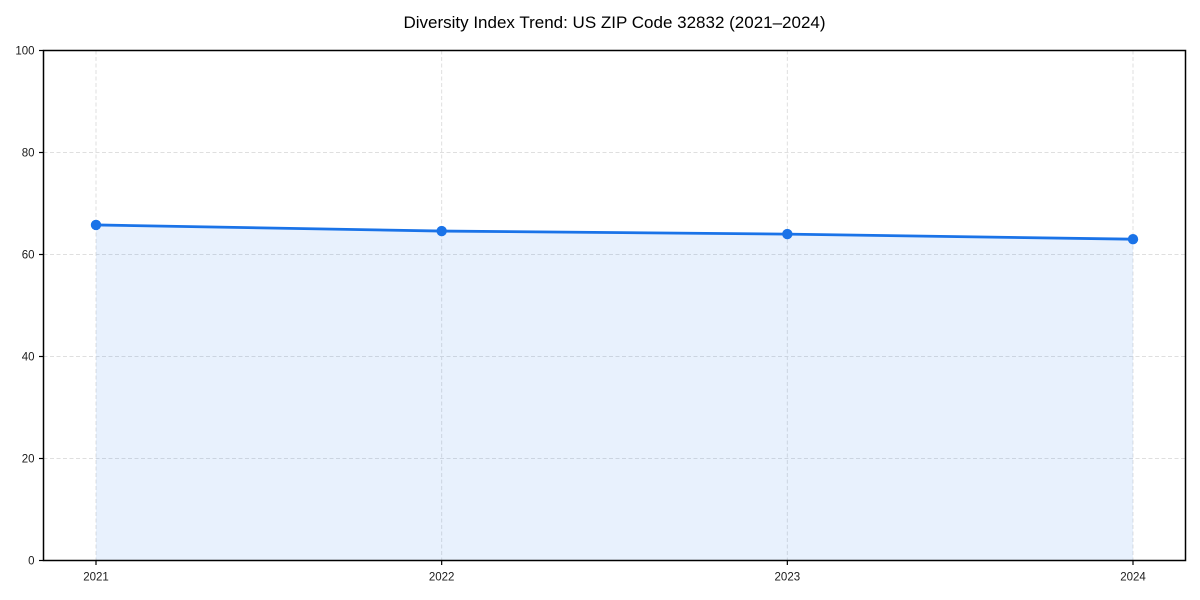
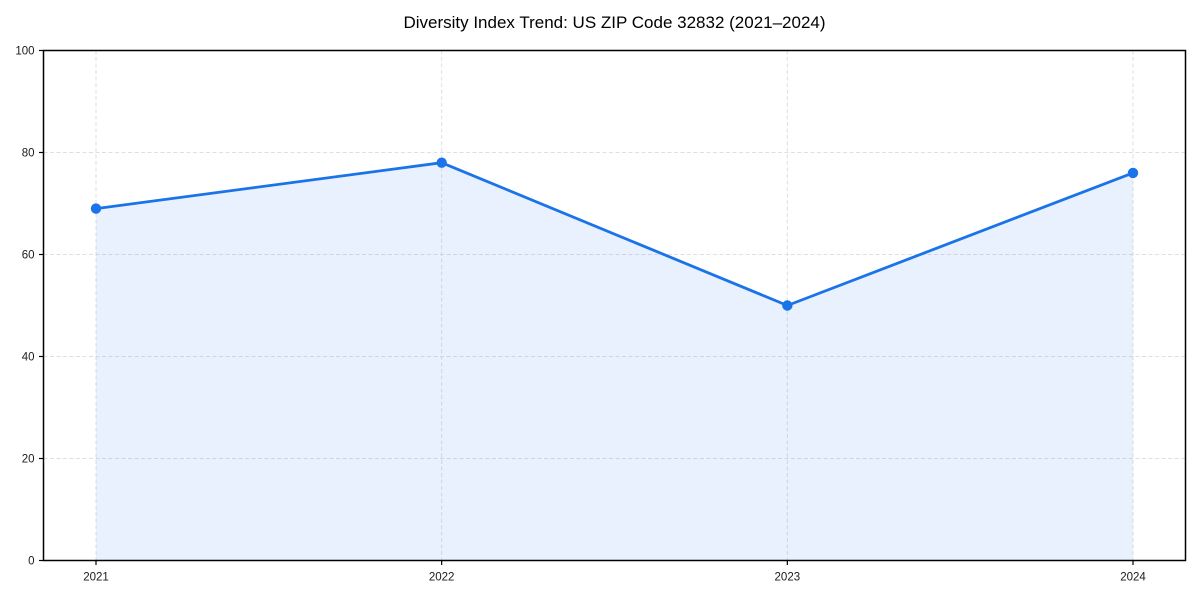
2021: 66 -> 69
2022: 65 -> 78
2023: 64 -> 50
2024: 63 -> 76
